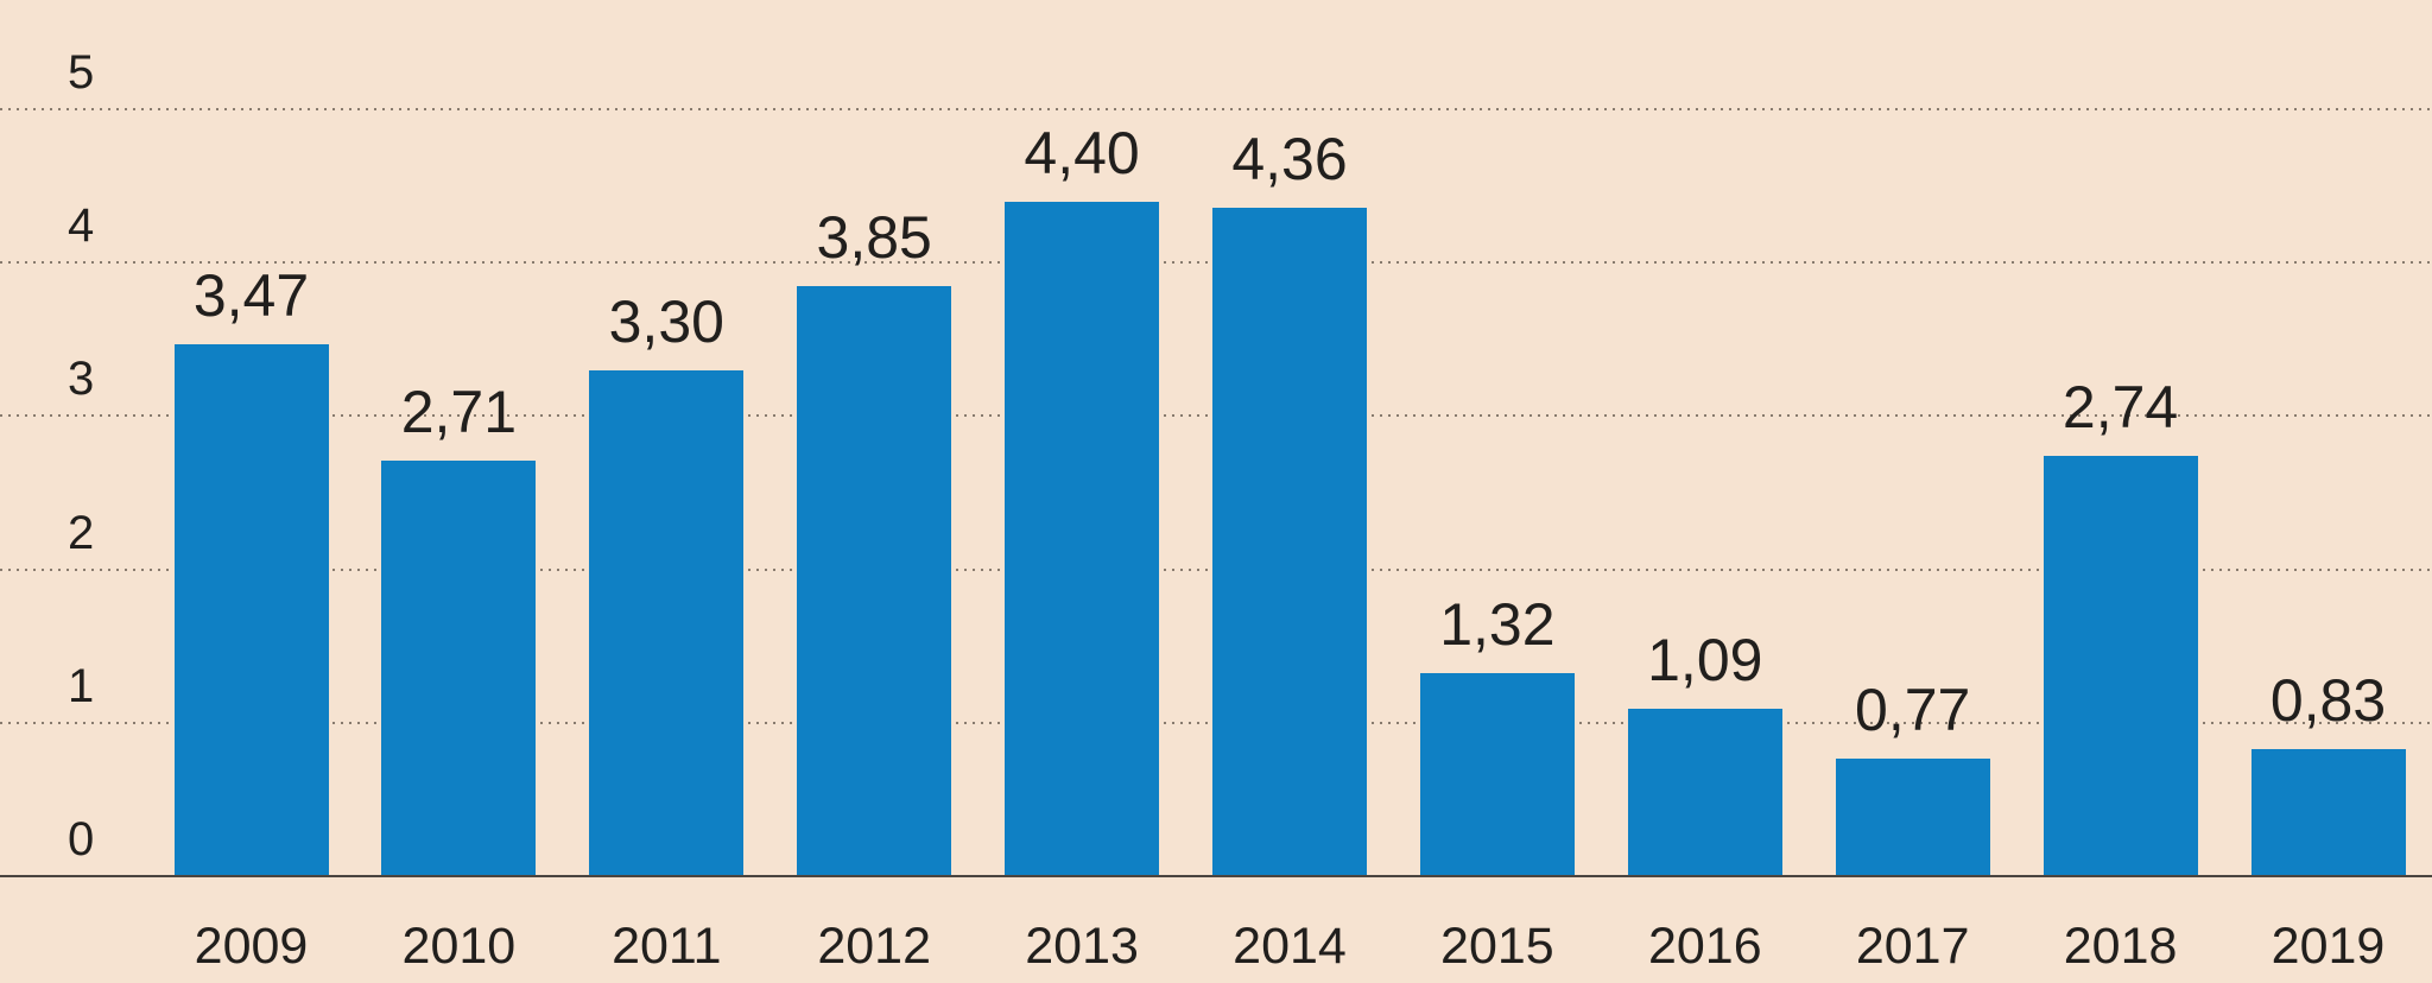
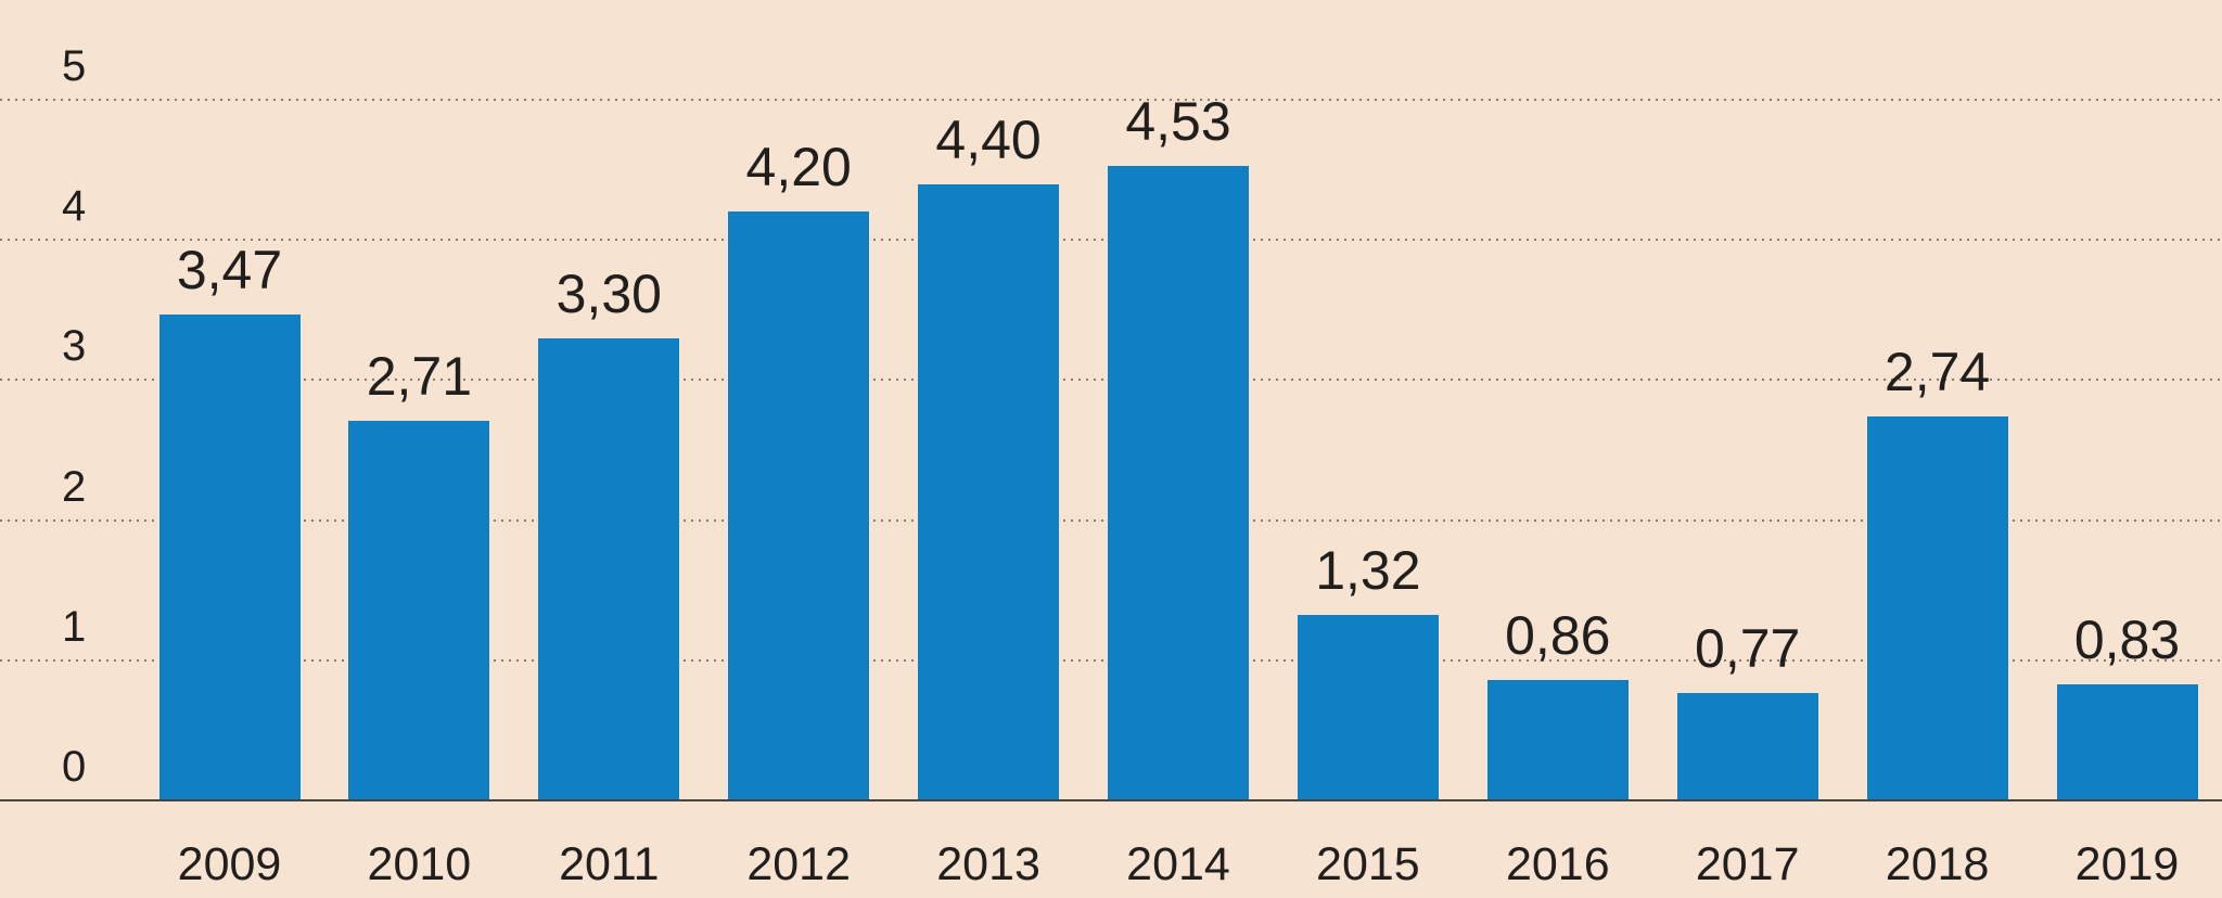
2012: 3,85 -> 4,20
2014: 4,36 -> 4,53
2016: 1,09 -> 0,86
